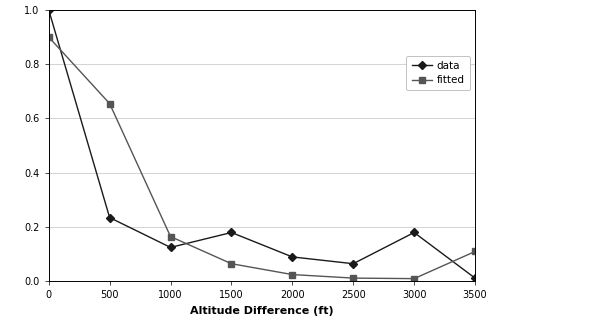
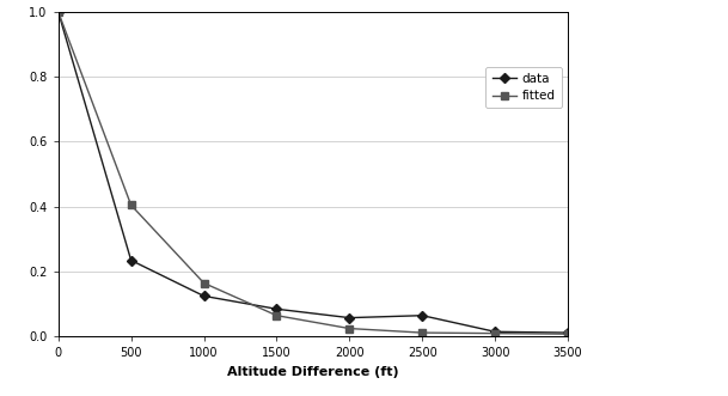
fitted/0: 0.900 -> 1.000
fitted/500: 0.655 -> 0.405
data/1500: 0.180 -> 0.085
data/2000: 0.090 -> 0.058
data/3000: 0.180 -> 0.015
fitted/3500: 0.110 -> 0.008
